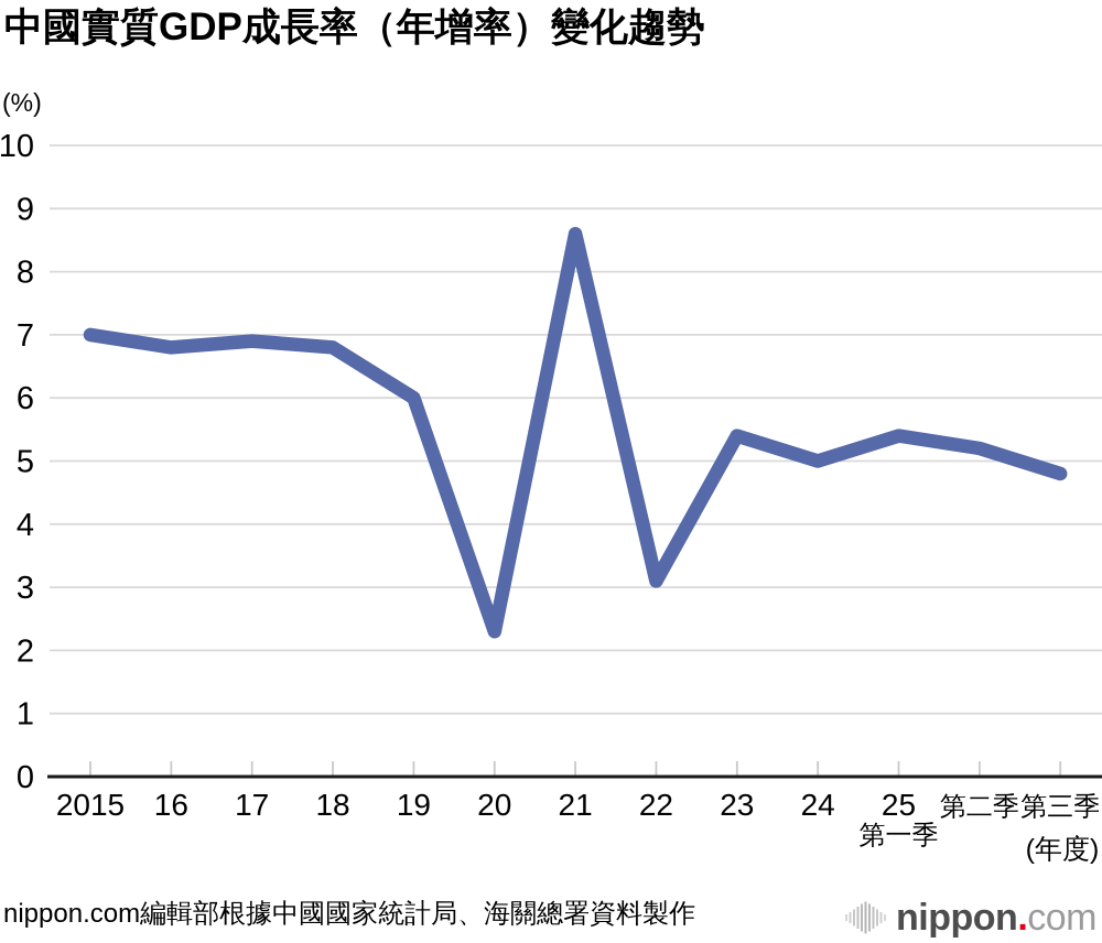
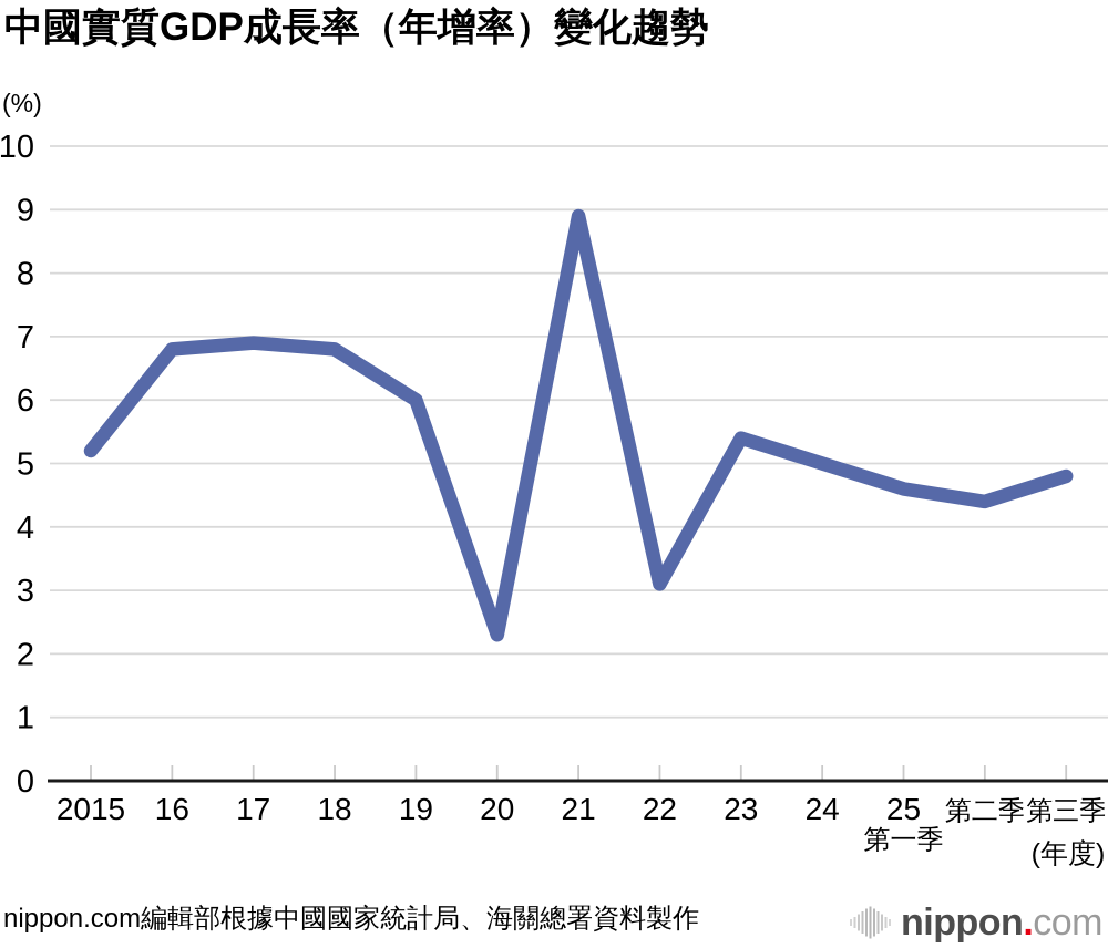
2015: 7.0 -> 5.2
21: 8.6 -> 8.9
25: 5.4 -> 4.6
第二季: 5.2 -> 4.4
